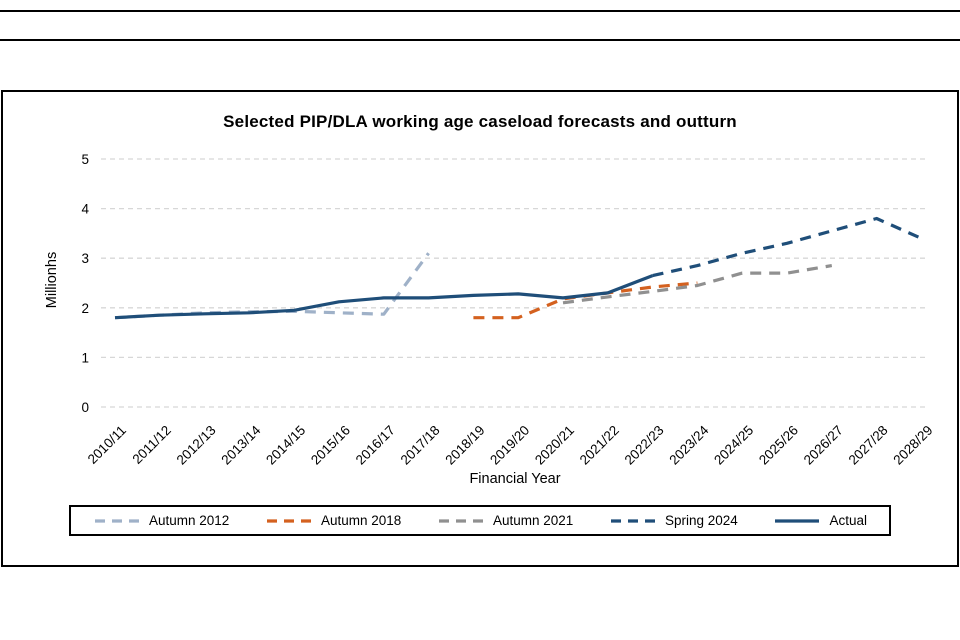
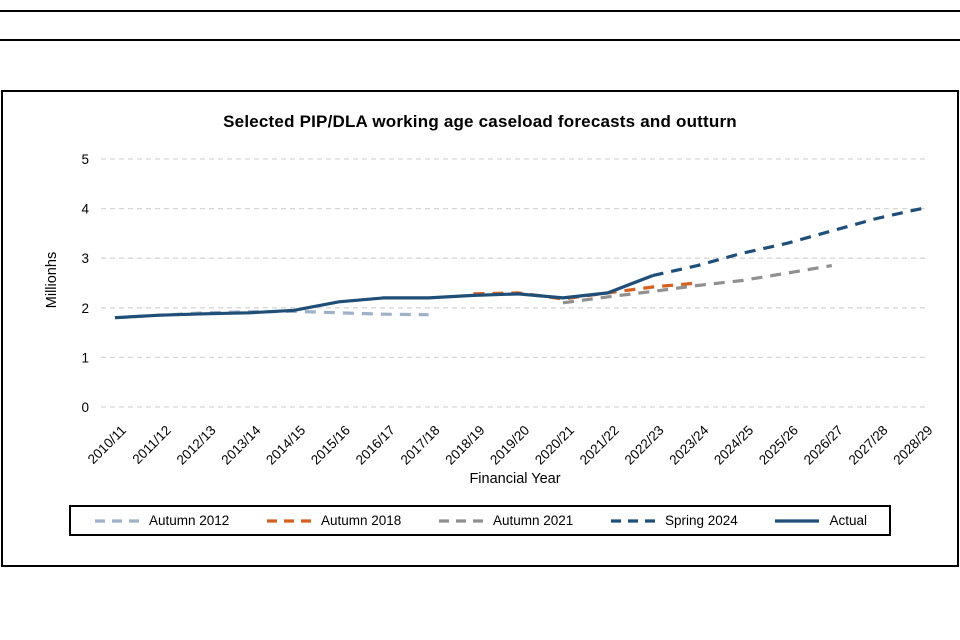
Autumn 2012/2017/18: 3.1 -> 1.9
Autumn 2018/2018/19: 1.8 -> 2.3
Autumn 2018/2019/20: 1.8 -> 2.3
Autumn 2021/2024/25: 2.7 -> 2.5
Spring 2024/2028/29: 3.4 -> 4.0
